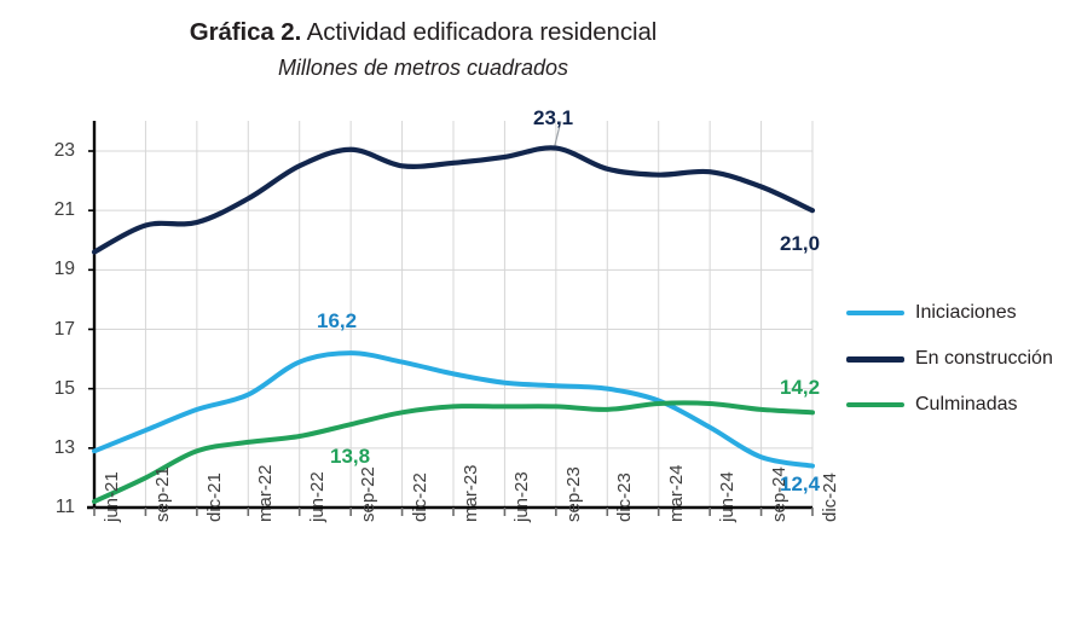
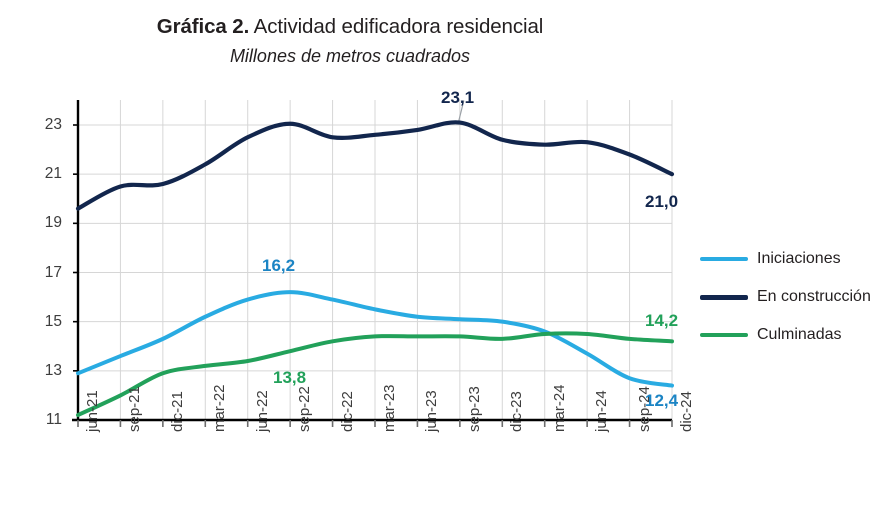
Iniciaciones/mar-22: 14.8 -> 15.2
